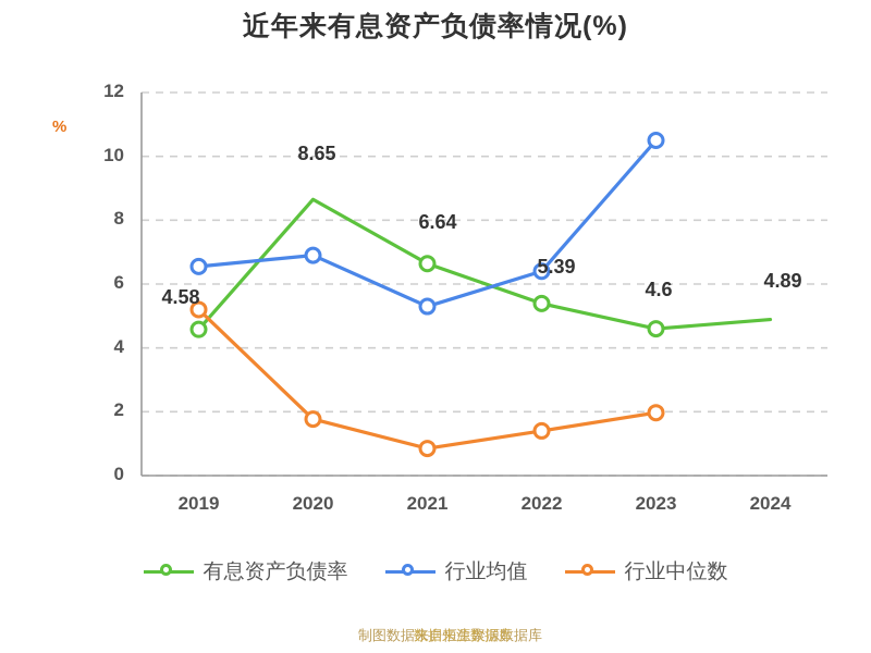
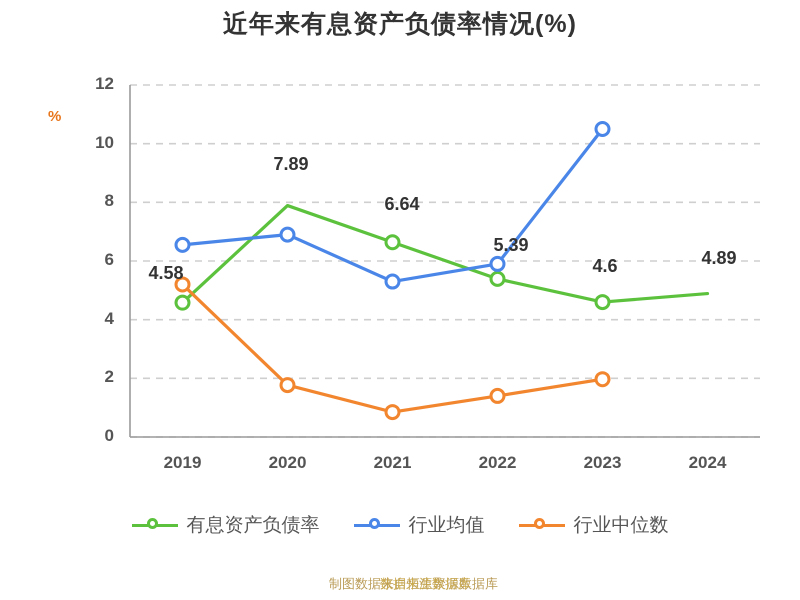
有息资产负债率/2020: 8.65 -> 7.89
行业均值/2022: 6.4 -> 5.9
